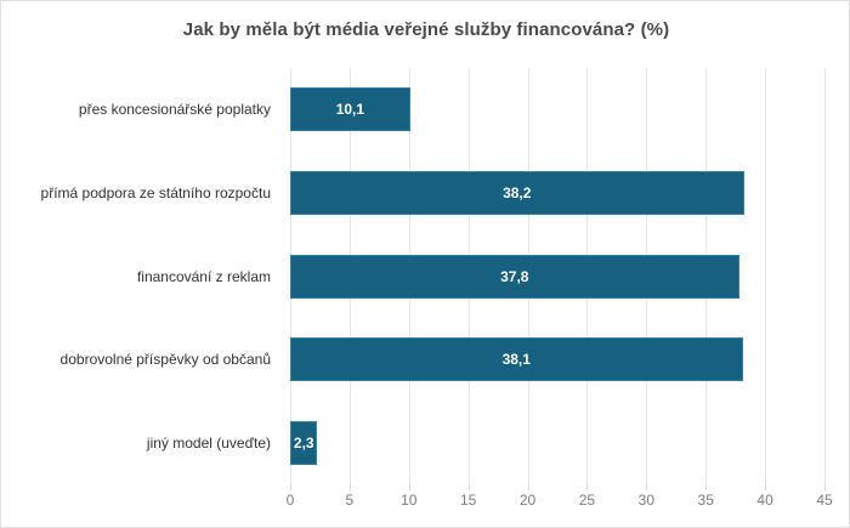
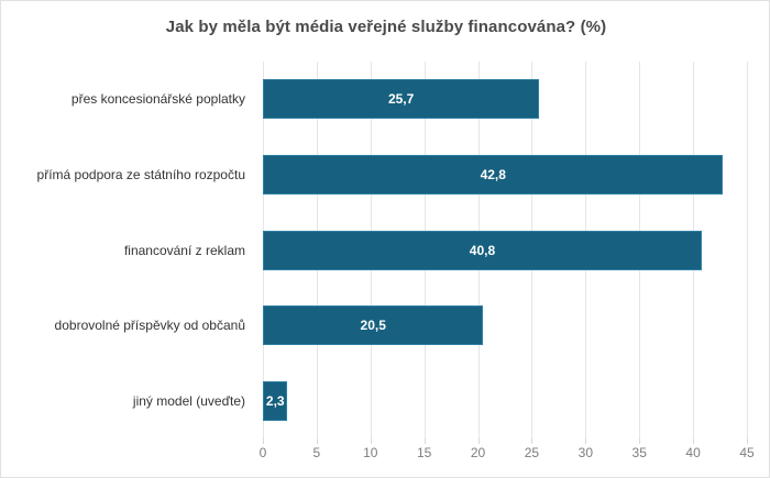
přes koncesionářské poplatky: 10,1 -> 25,7
přímá podpora ze státního rozpočtu: 38,2 -> 42,8
financování z reklam: 37,8 -> 40,8
dobrovolné příspěvky od občanů: 38,1 -> 20,5
